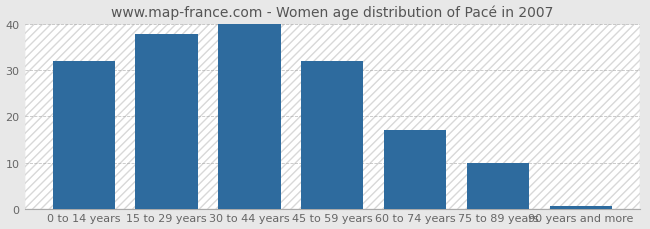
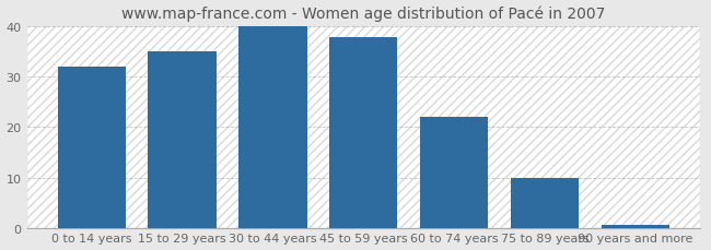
15 to 29 years: 38.0 -> 35.0
45 to 59 years: 32.0 -> 38.0
60 to 74 years: 17.0 -> 22.0
